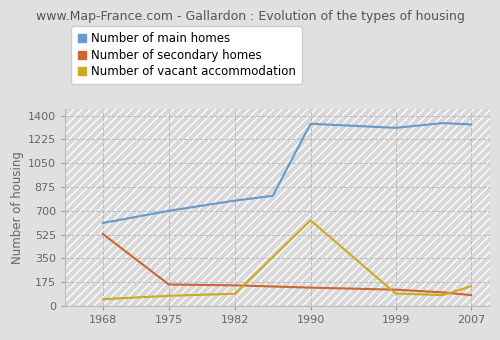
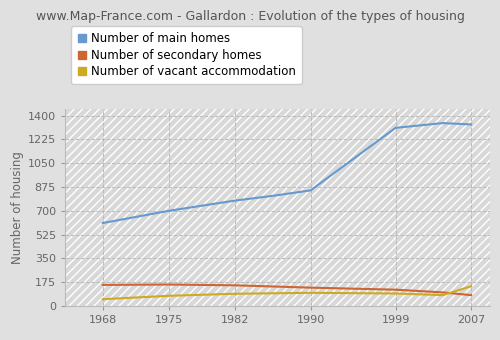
Number of secondary homes/1968: 530 -> 160
Number of main homes/1990: 1340 -> 850
Number of vacant accommodation/1990: 630 -> 100
